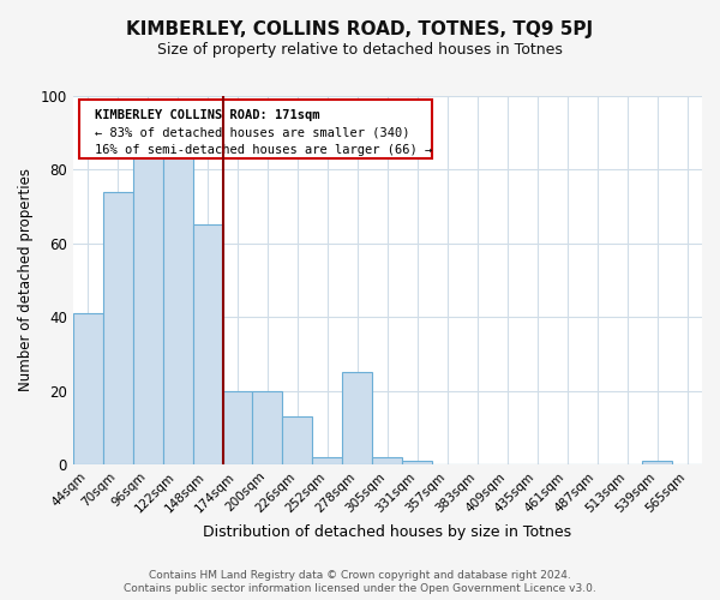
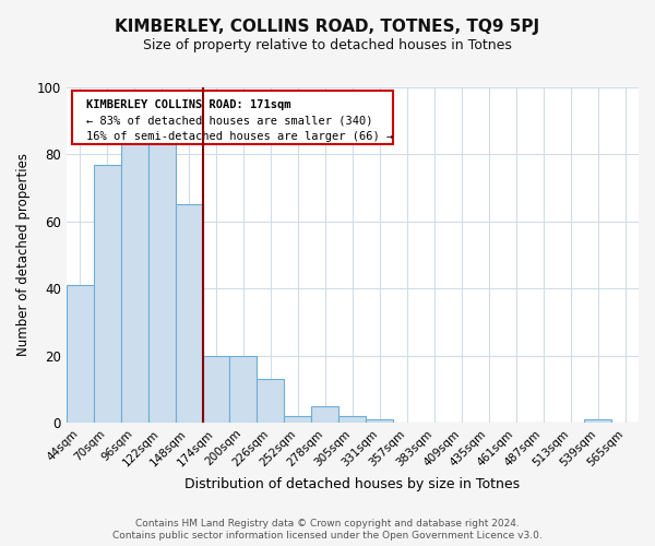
70sqm: 74 -> 77
278sqm: 25 -> 5
